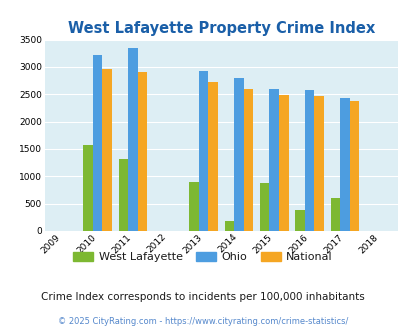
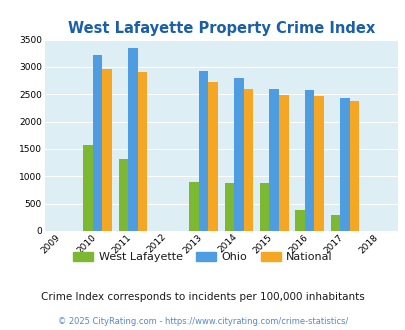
West Lafayette/2014: 180 -> 880
West Lafayette/2017: 600 -> 300
